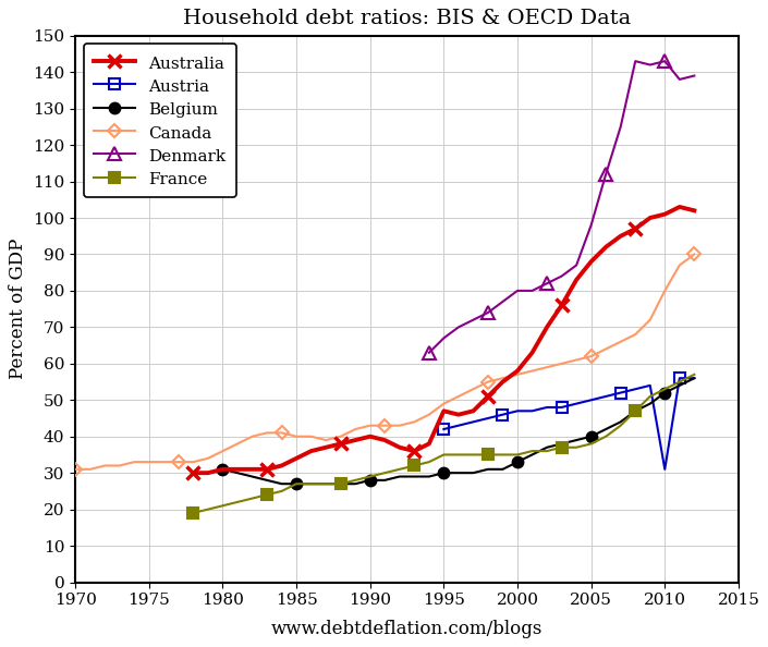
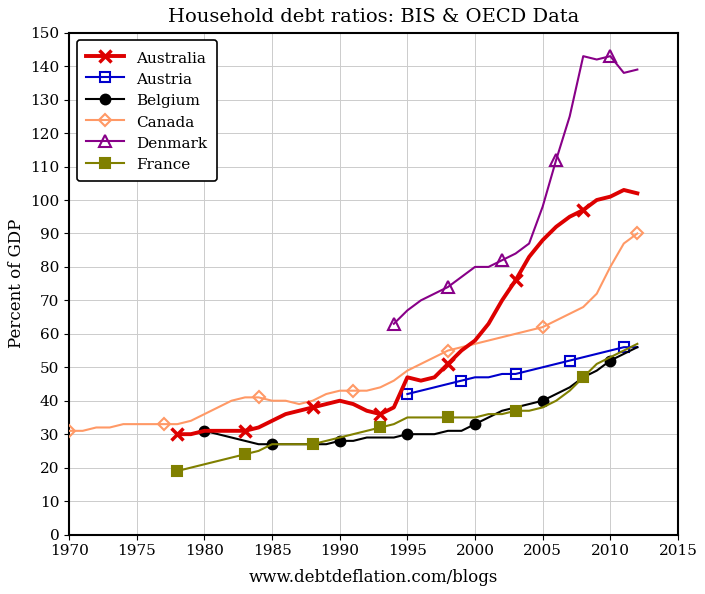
Austria/2010: 31 -> 55
